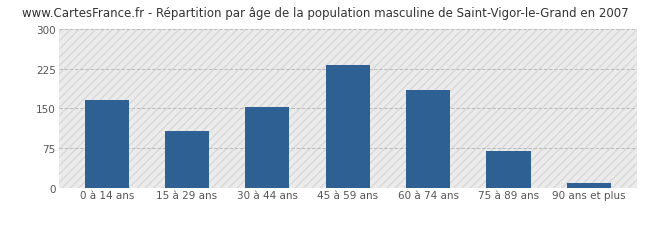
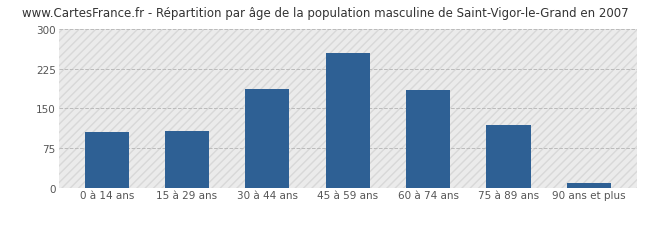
0 à 14 ans: 165 -> 106
30 à 44 ans: 153 -> 186
45 à 59 ans: 232 -> 254
75 à 89 ans: 70 -> 118
